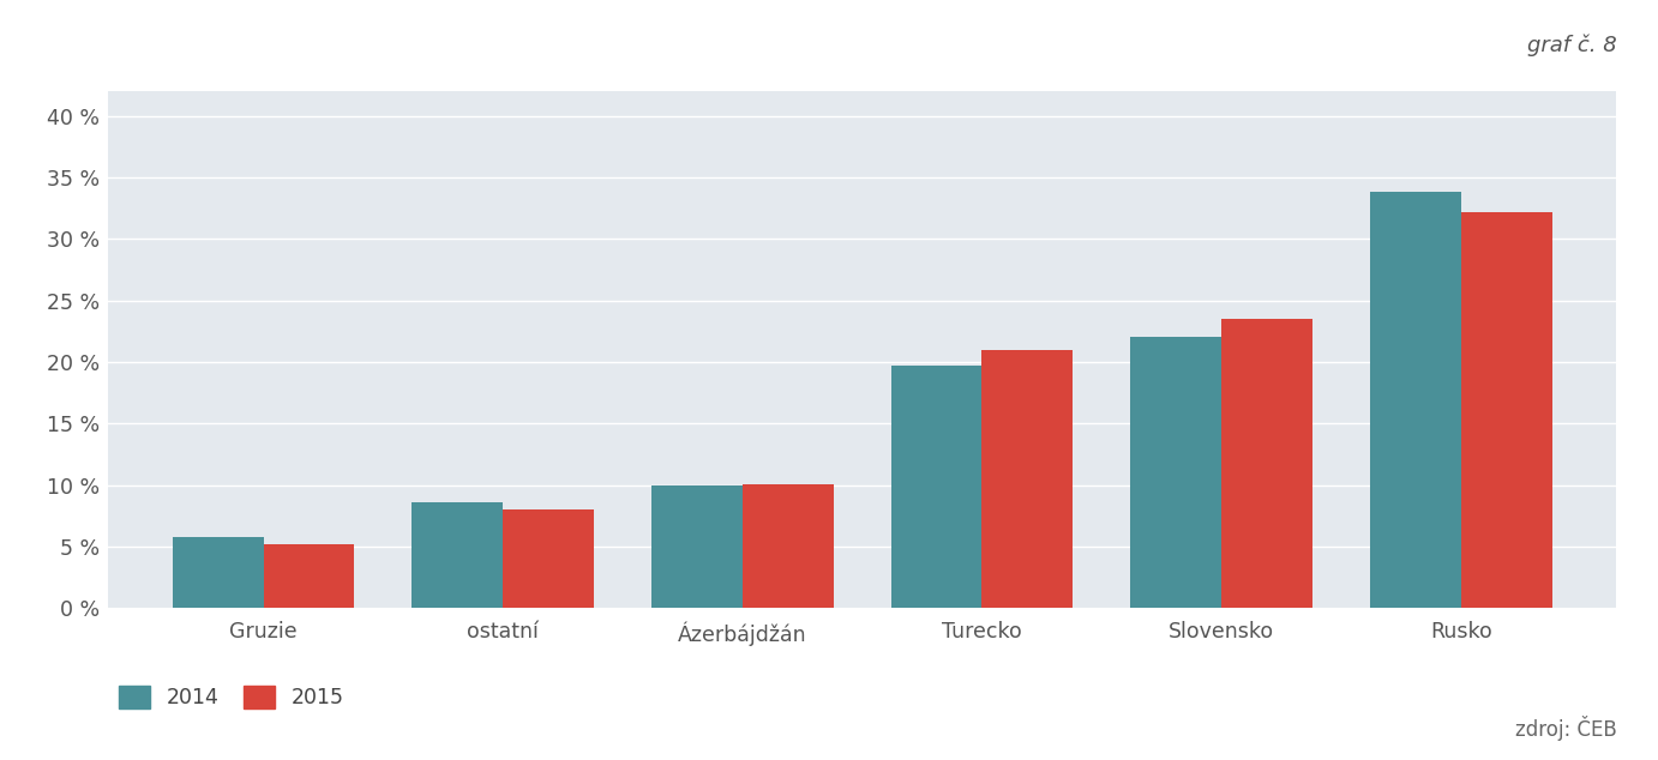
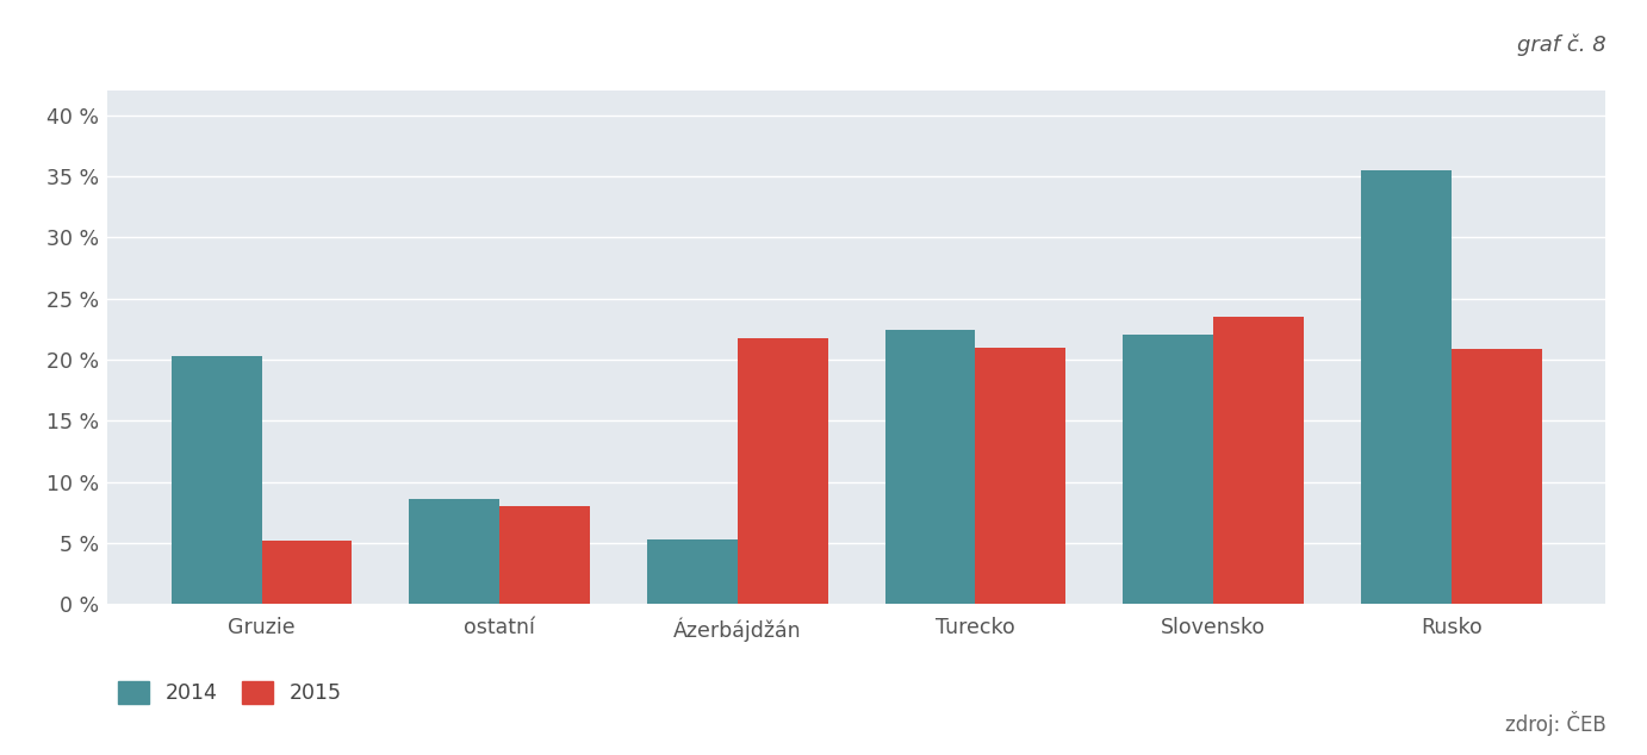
2014/Gruzie: 5.8 % -> 20.3 %
2014/Ázerbájdžán: 10.0 % -> 5.3 %
2015/Ázerbájdžán: 10.1 % -> 21.7 %
2014/Turecko: 19.7 % -> 22.4 %
2014/Rusko: 33.8 % -> 35.5 %
2015/Rusko: 32.2 % -> 20.9 %
